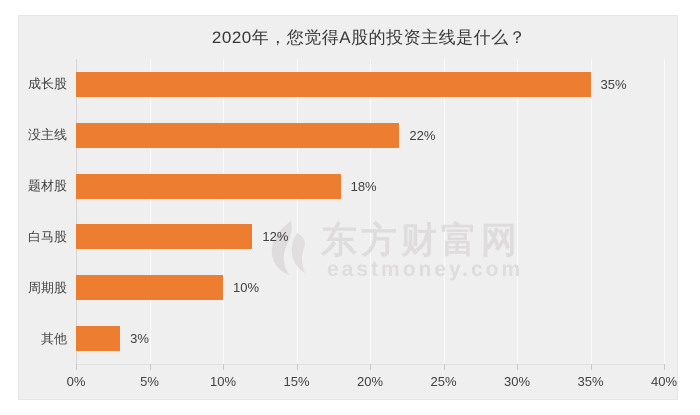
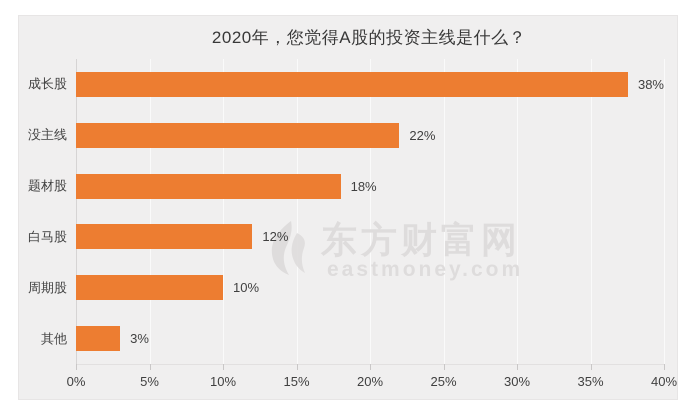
成长股: 35% -> 38%
